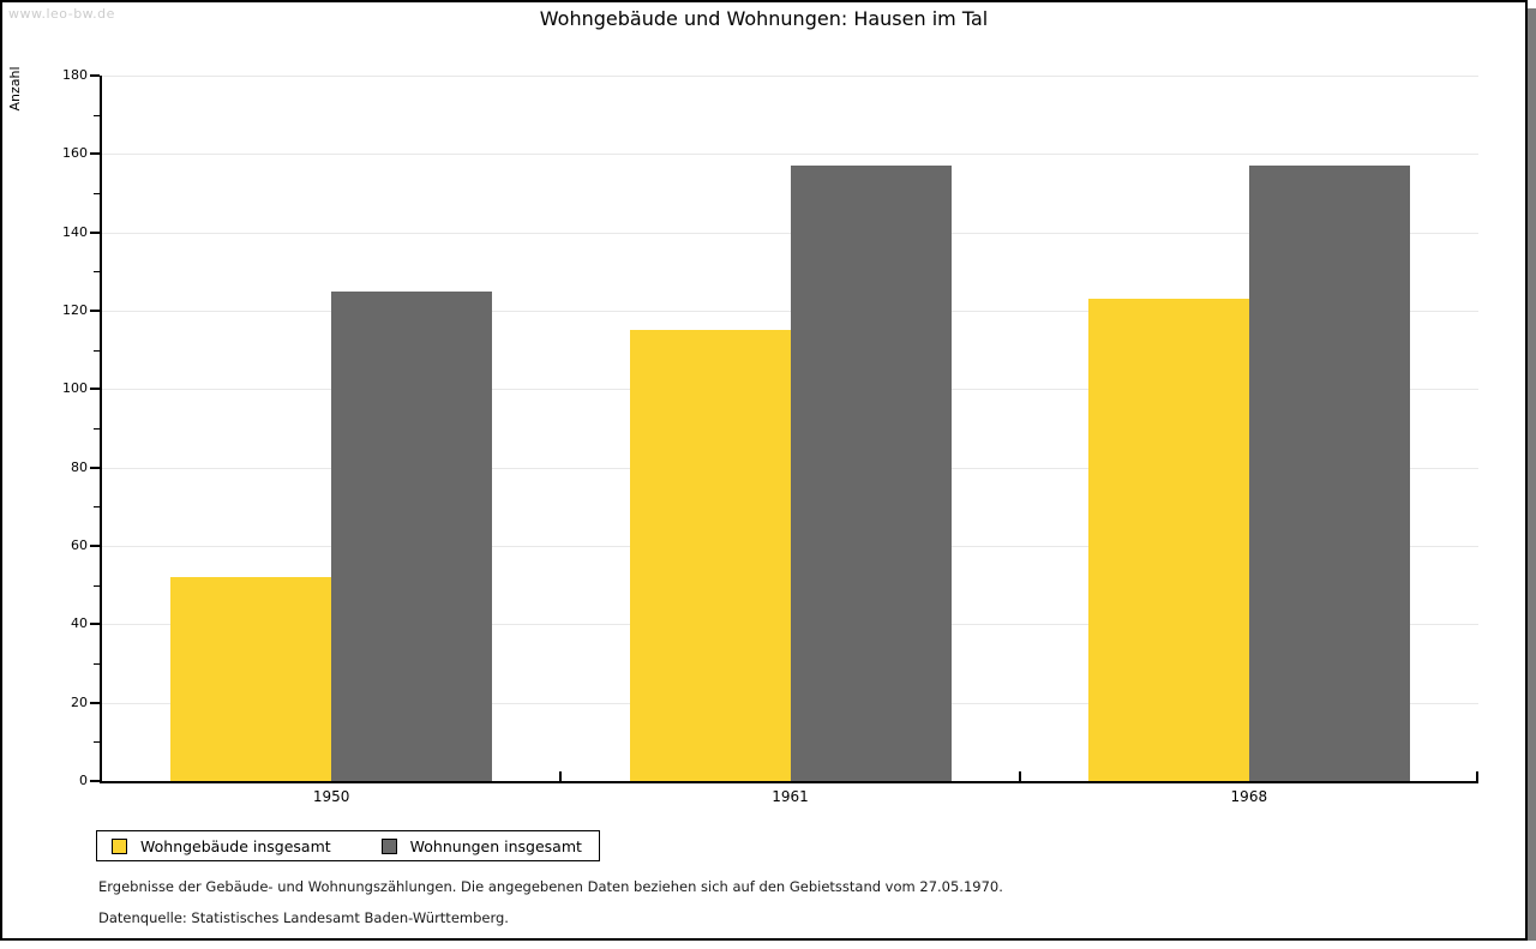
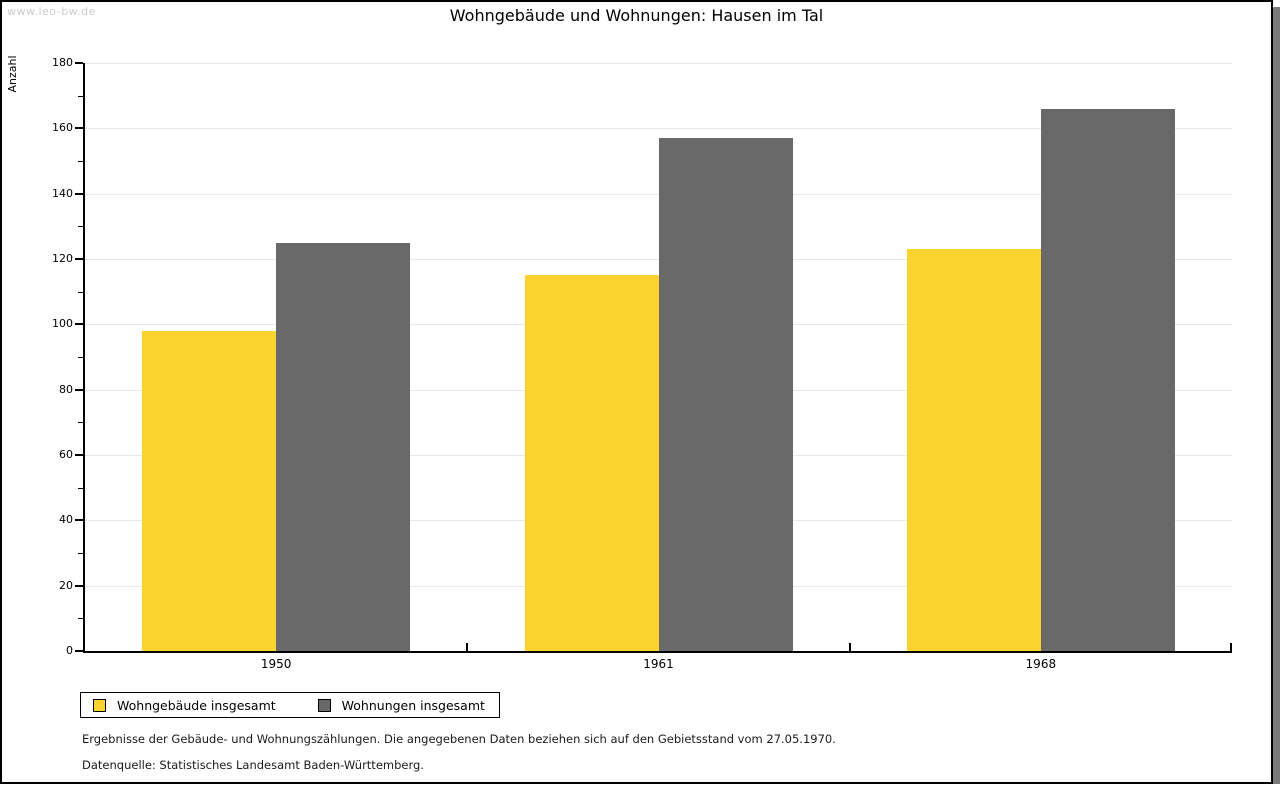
Wohngebäude insgesamt/1950: 52 -> 98
Wohnungen insgesamt/1968: 157 -> 166
